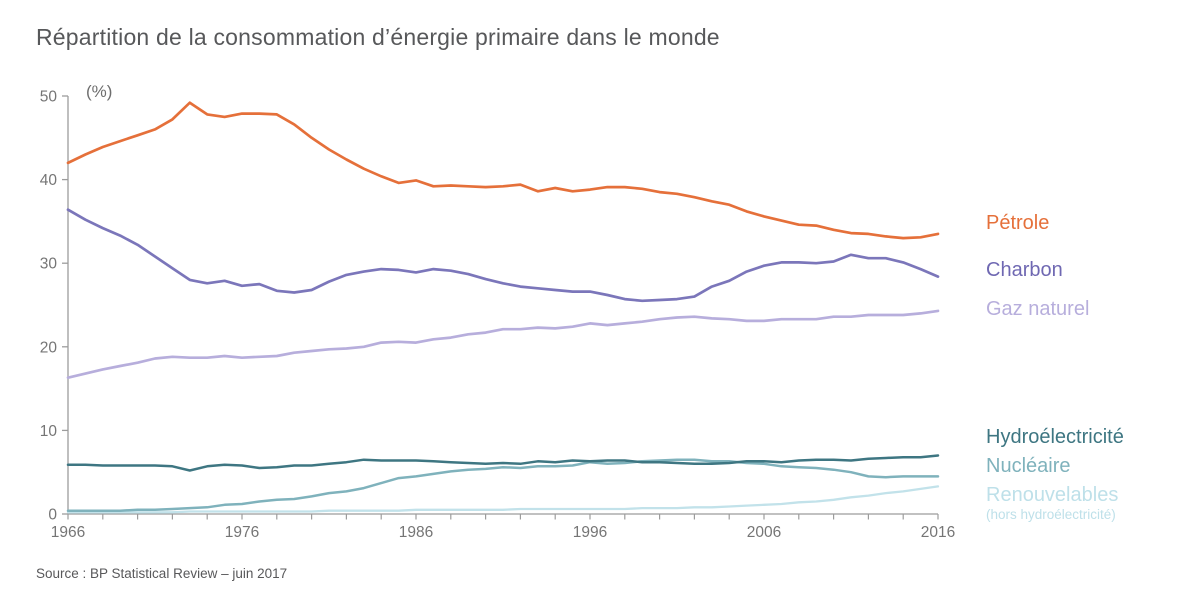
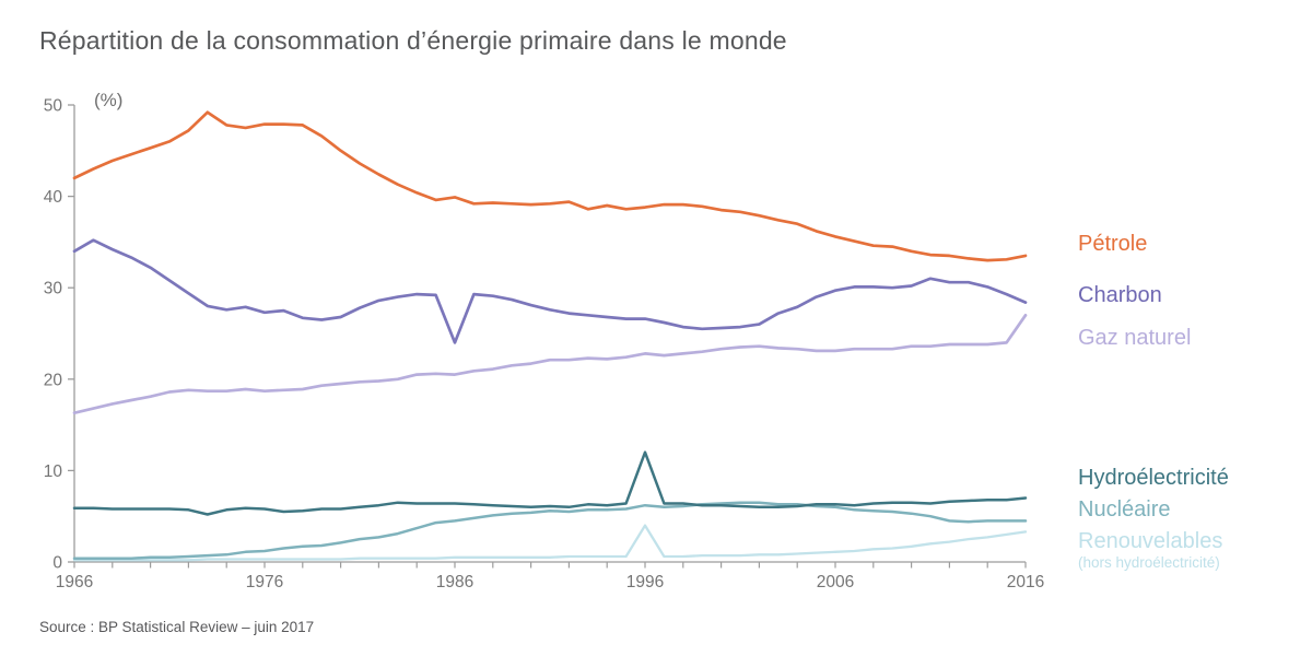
Charbon/1966: 36 -> 34
Charbon/1986: 29 -> 24
Hydroélectricité/1996: 6 -> 12
Renouvelables (hors hydroélectricité)/1996: 1 -> 4
Gaz naturel/2016: 24 -> 27
